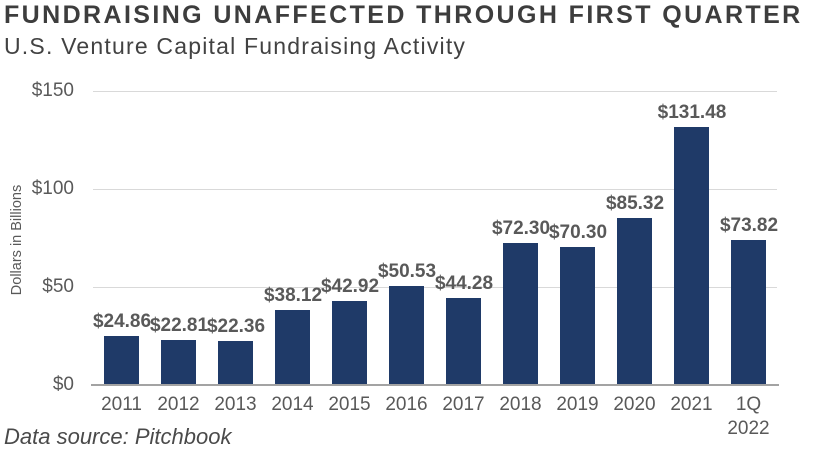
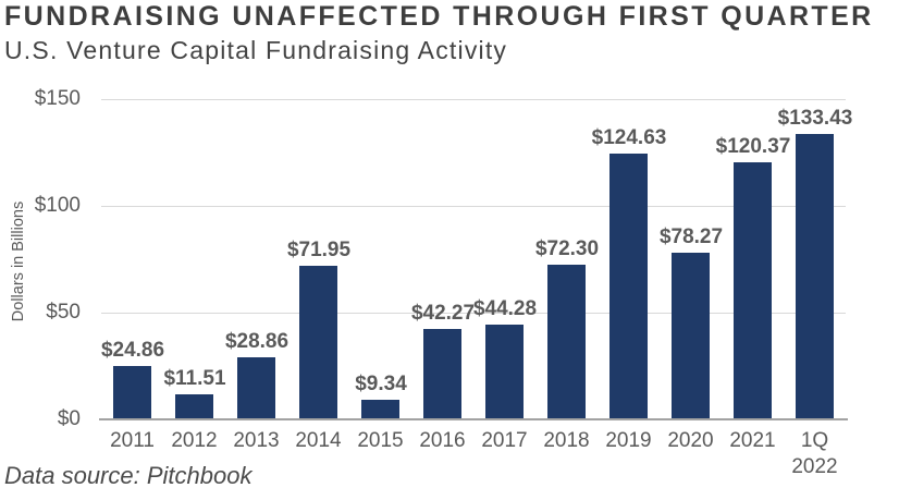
2012: $22.81 -> $11.51
2013: $22.36 -> $28.86
2014: $38.12 -> $71.95
2015: $42.92 -> $9.34
2016: $50.53 -> $42.27
2019: $70.30 -> $124.63
2020: $85.32 -> $78.27
2021: $131.48 -> $120.37
1Q 2022: $73.82 -> $133.43
